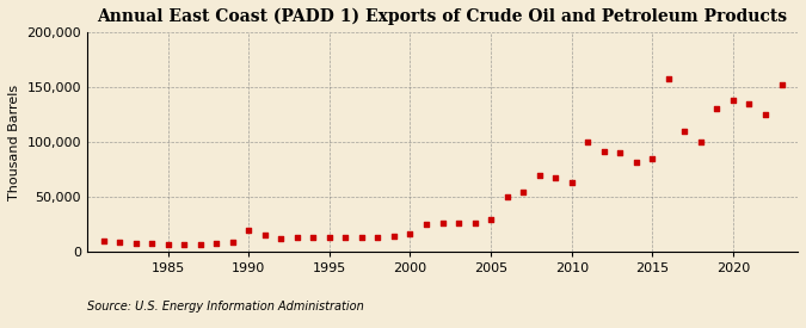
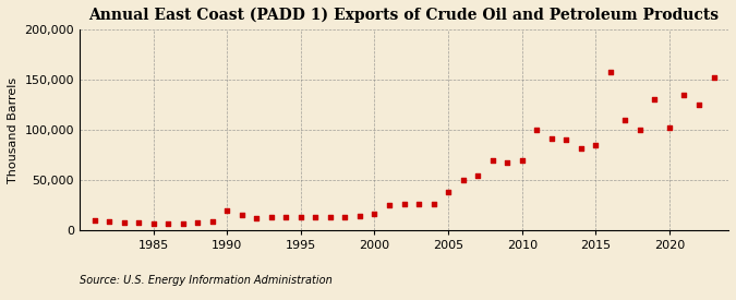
2005: 30,000 -> 38,000
2010: 63,000 -> 70,000
2020: 138,000 -> 102,000
